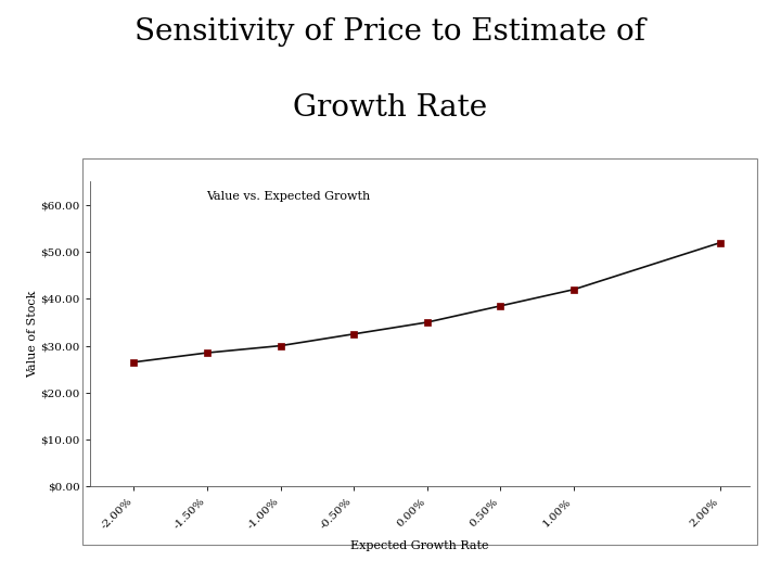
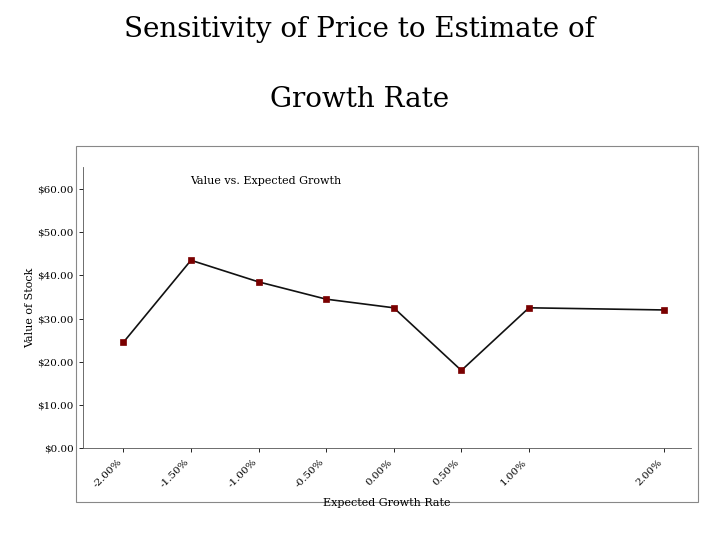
-2.00%: $26.5 -> $24.5
-1.50%: $28.5 -> $43.5
-1.00%: $30.0 -> $38.5
-0.50%: $32.5 -> $34.5
0.00%: $35.0 -> $32.5
0.50%: $38.5 -> $18.0
1.00%: $42.0 -> $32.5
2.00%: $52.0 -> $32.0
